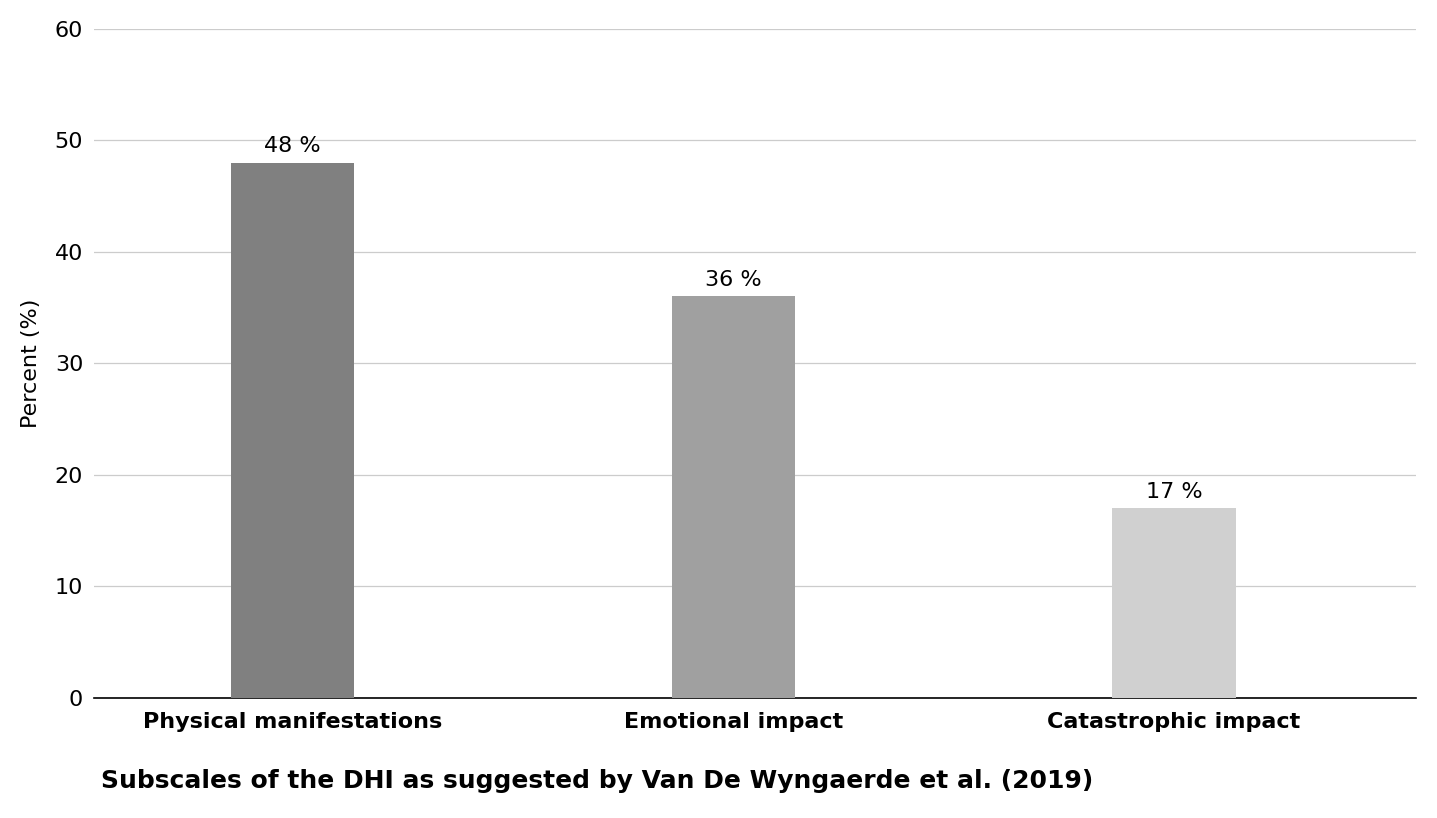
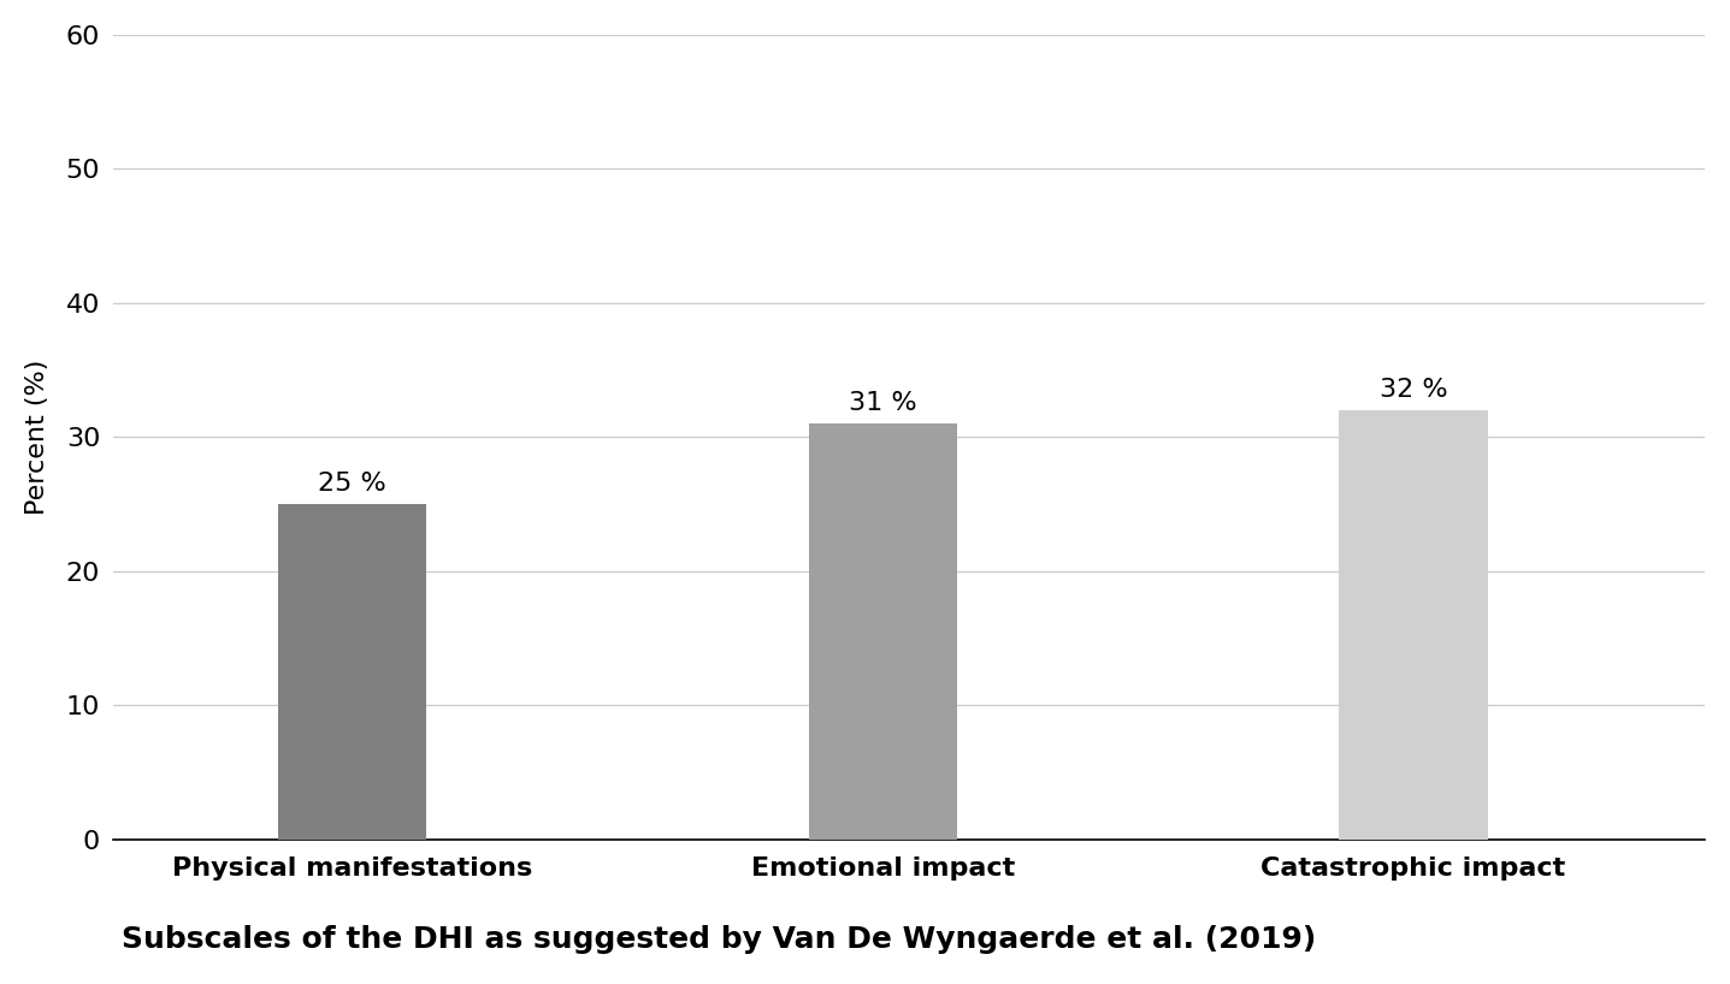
Physical manifestations: 48 -> 25
Emotional impact: 36 -> 31
Catastrophic impact: 17 -> 32
